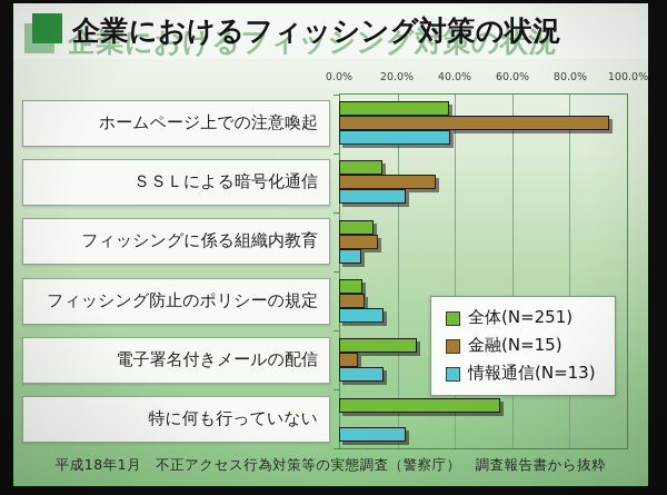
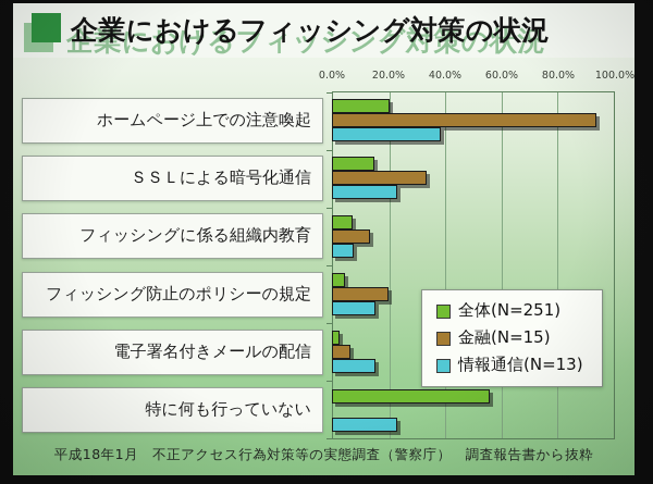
全体(N=251)/ホームページ上での注意喚起: 38% -> 20%
全体(N=251)/フィッシングに係る組織内教育: 12% -> 7%
全体(N=251)/フィッシング防止のポリシーの規定: 8% -> 5%
金融(N=15)/フィッシング防止のポリシーの規定: 9% -> 20%
全体(N=251)/電子署名付きメールの配信: 27% -> 3%
